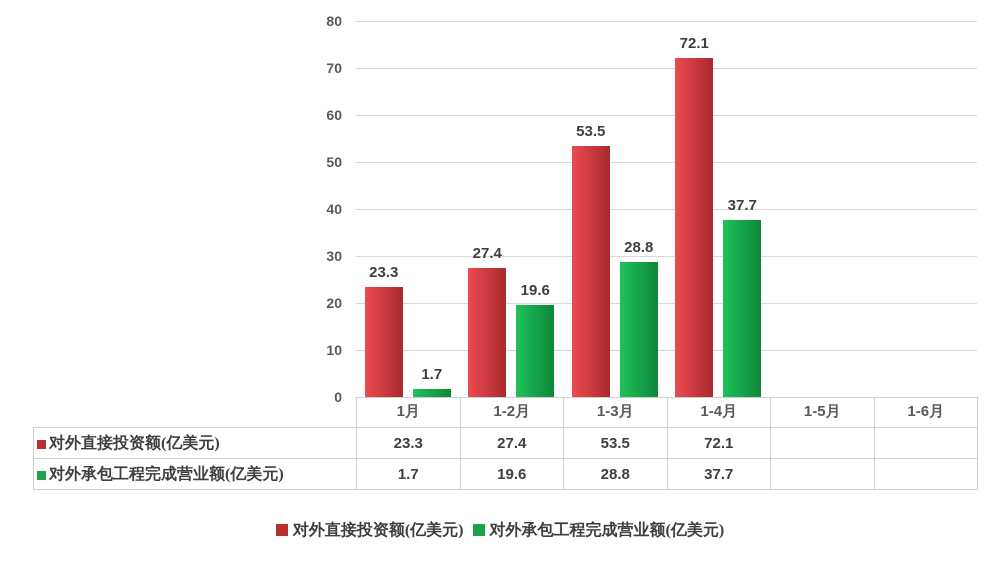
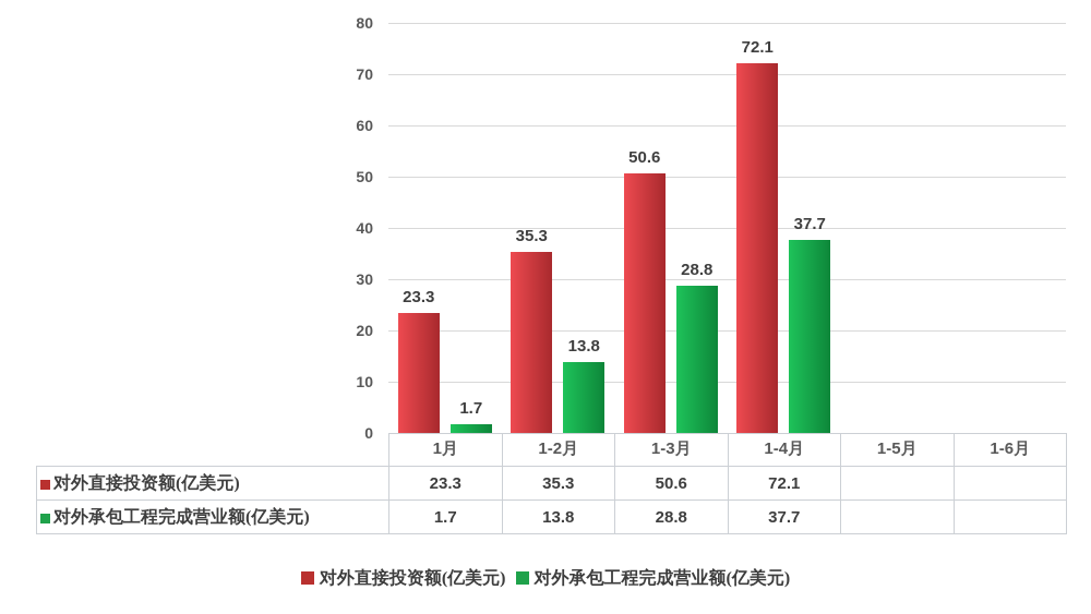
对外直接投资额(亿美元)/1-2月: 27.4 -> 35.3
对外承包工程完成营业额(亿美元)/1-2月: 19.6 -> 13.8
对外直接投资额(亿美元)/1-3月: 53.5 -> 50.6
